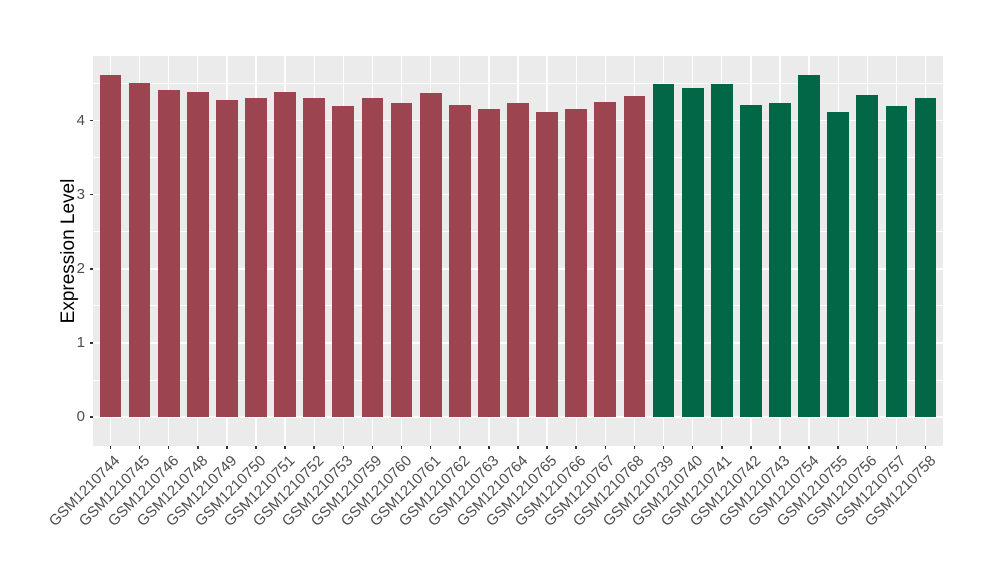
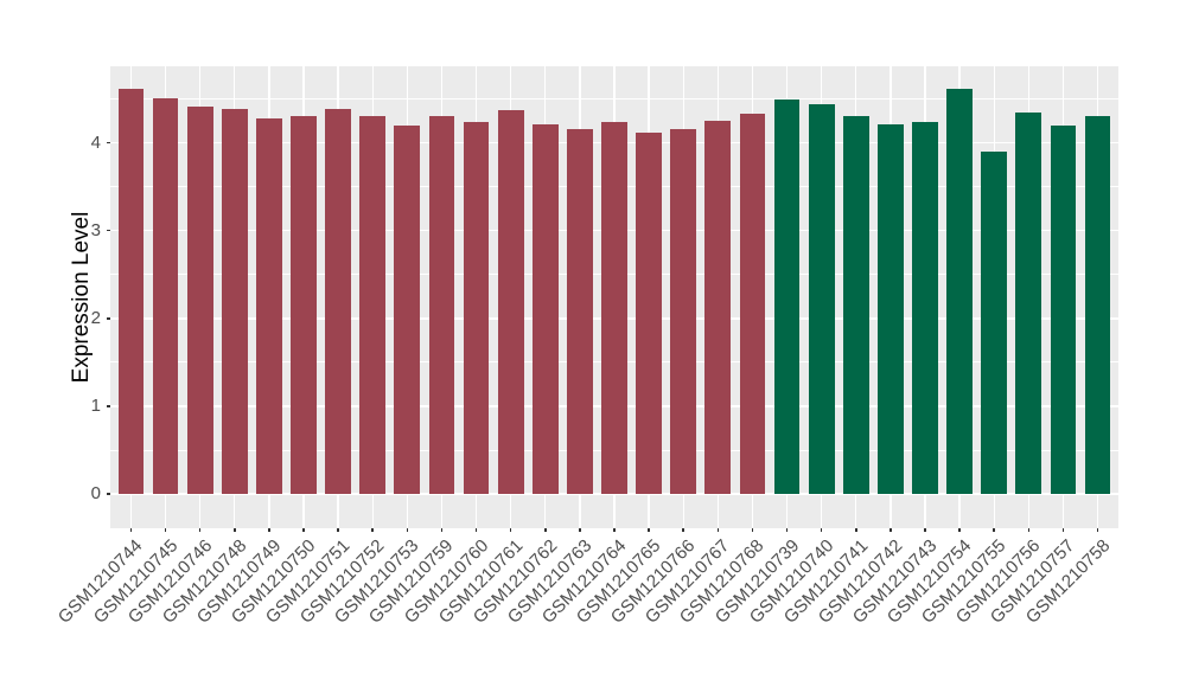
GSM1210741: 4.5 -> 4.3
GSM1210755: 4.1 -> 3.9
